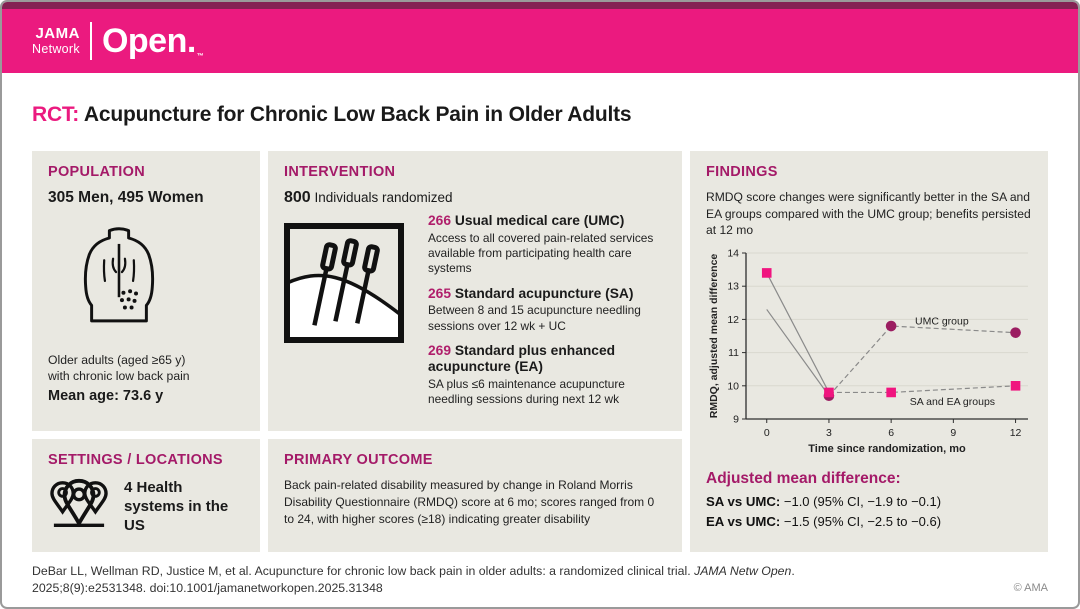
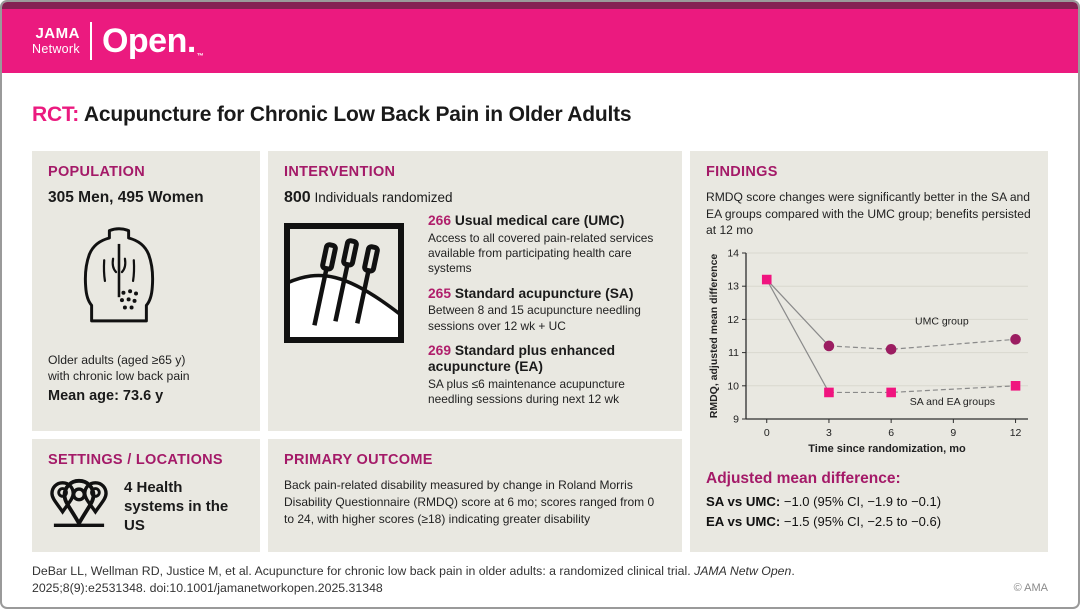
UMC group/0: 12.3 -> 13.2
SA and EA groups/0: 13.4 -> 13.2
UMC group/3: 9.7 -> 11.2
UMC group/6: 11.8 -> 11.1
UMC group/12: 11.6 -> 11.4
